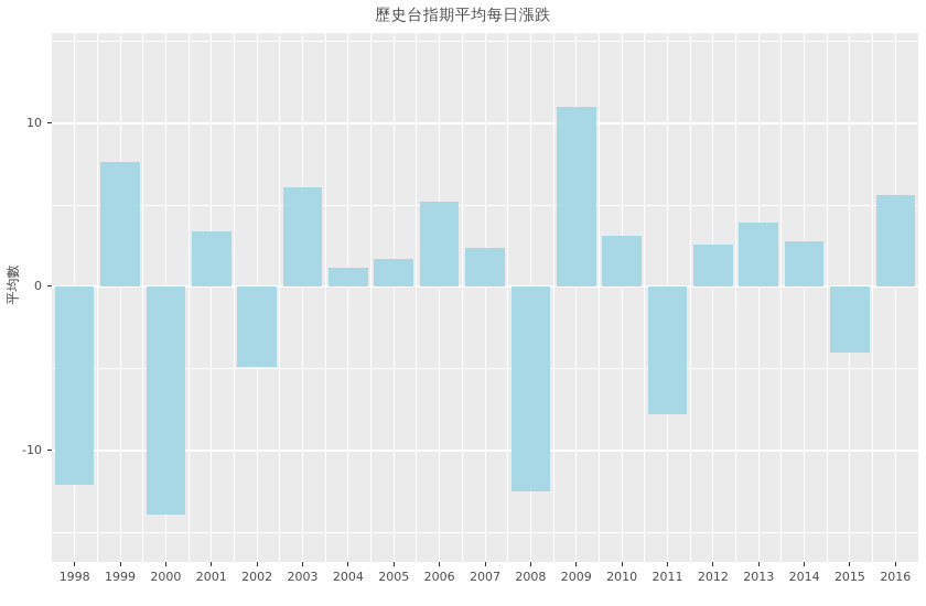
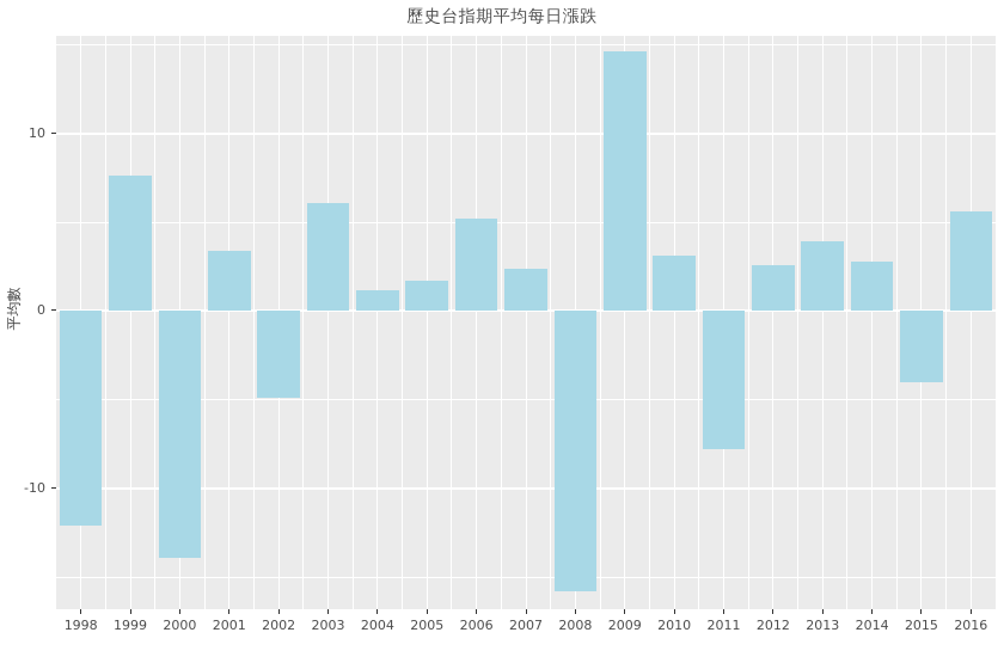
2008: -12.5 -> -15.8
2009: 11.0 -> 14.6
